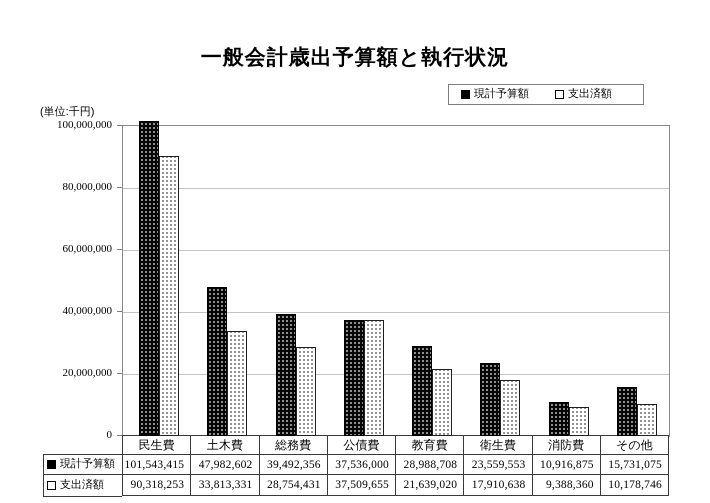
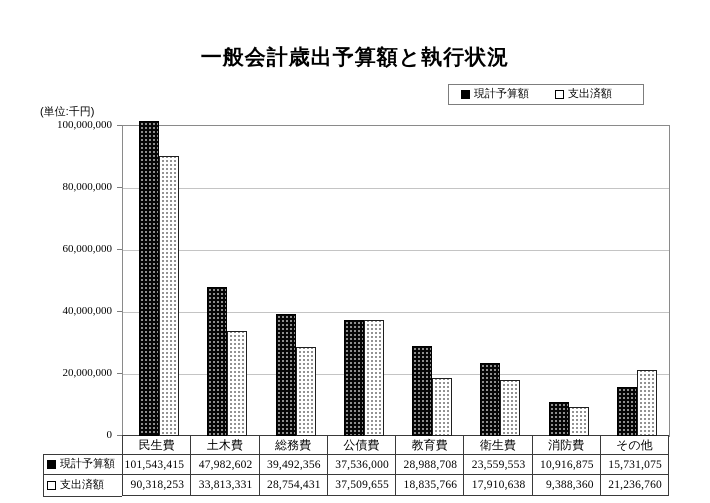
支出済額/教育費: 21,639,020 -> 18,835,766
支出済額/その他: 10,178,746 -> 21,236,760
